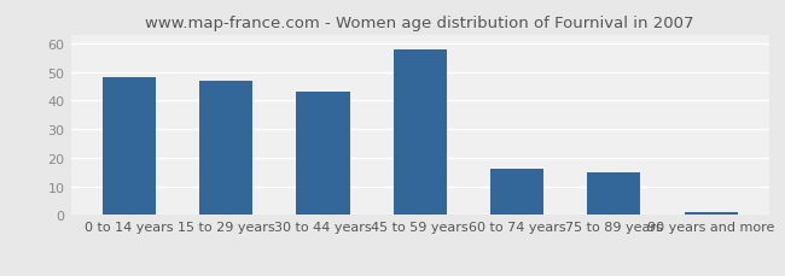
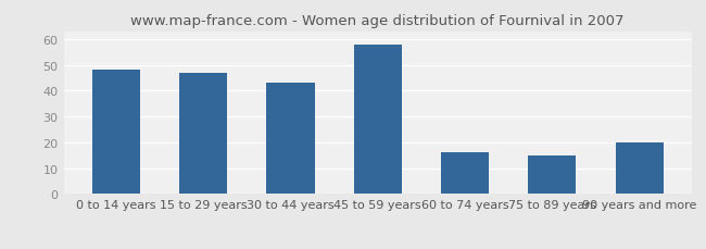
90 years and more: 1 -> 20
